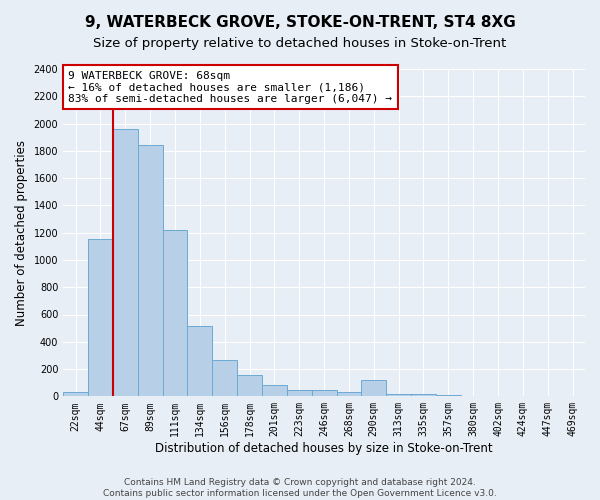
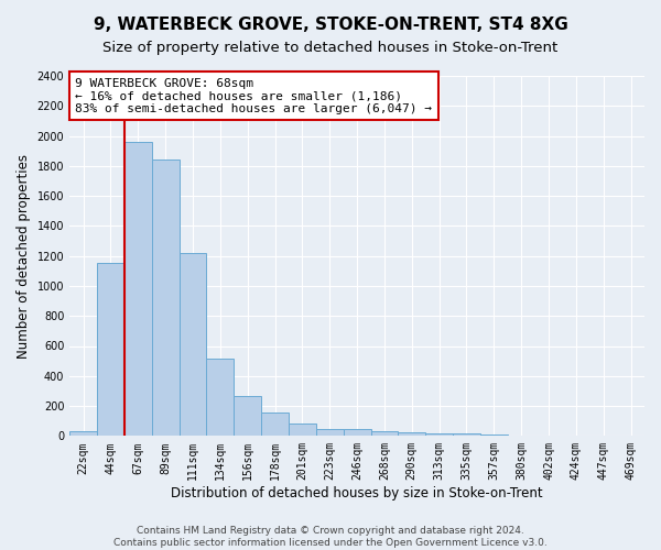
290sqm: 120 -> 20
